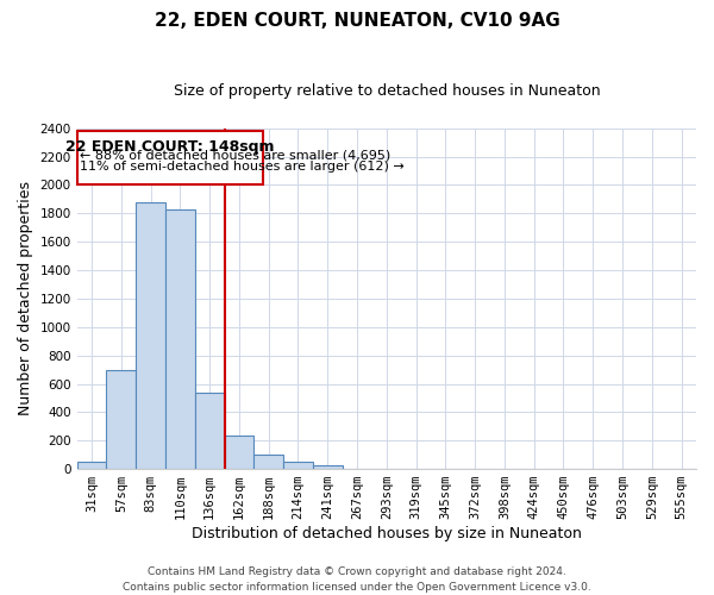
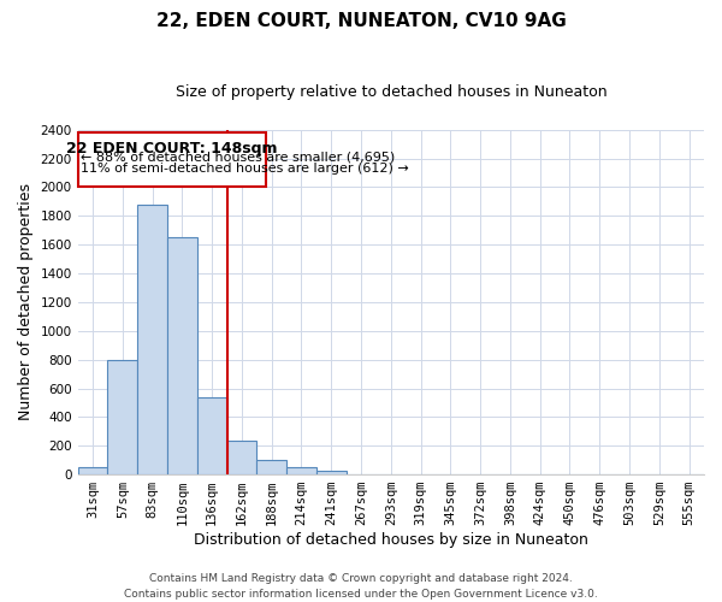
57sqm: 700 -> 800
110sqm: 1830 -> 1650
